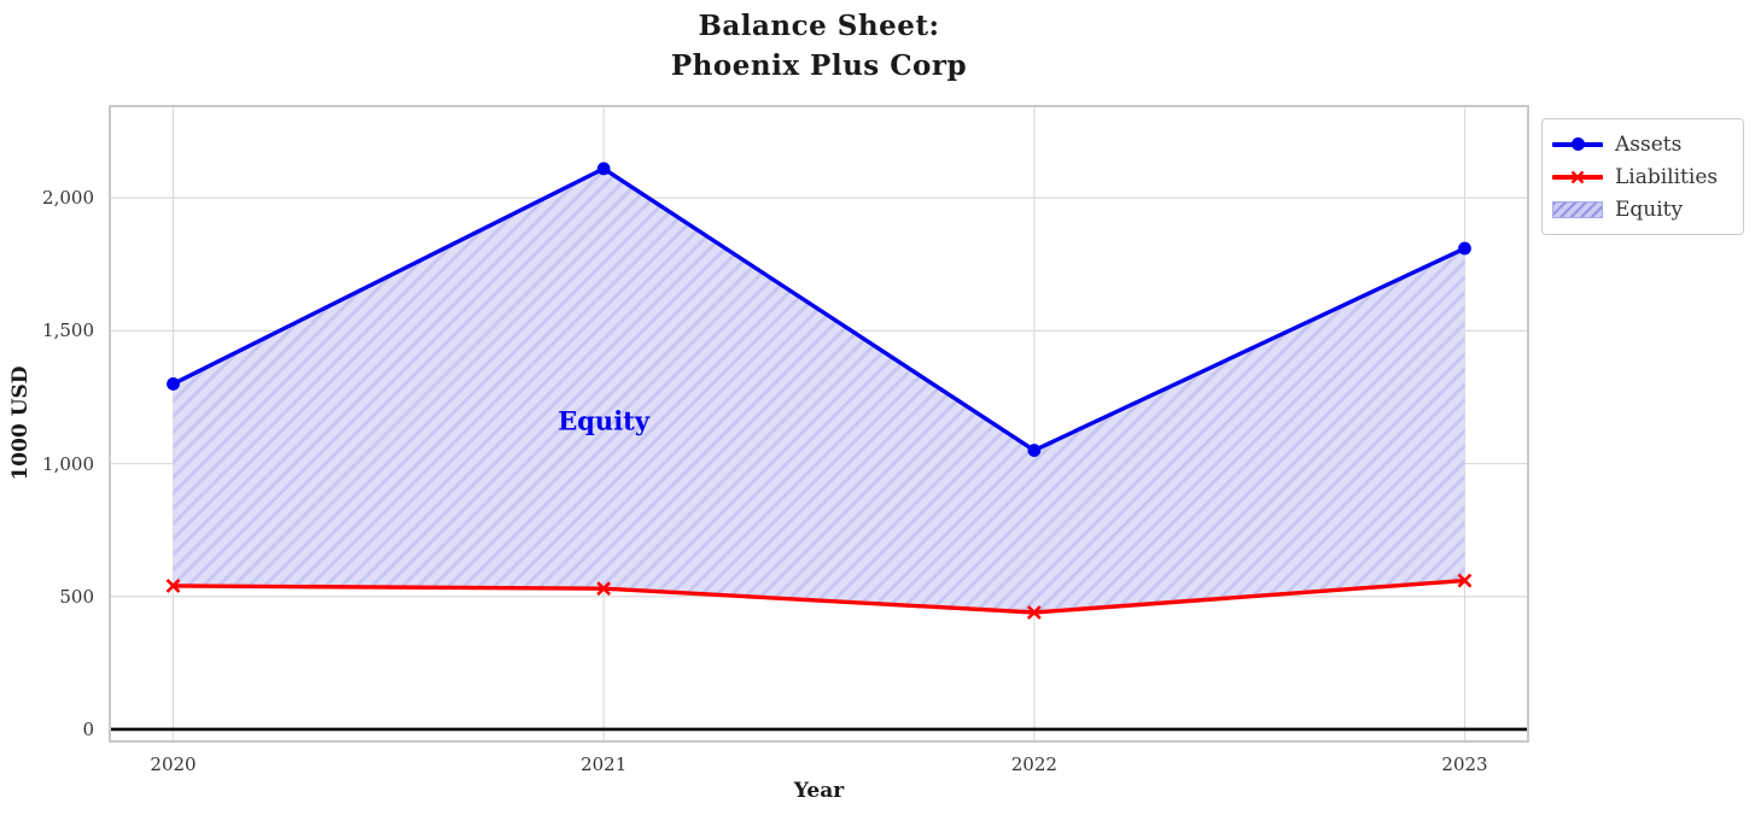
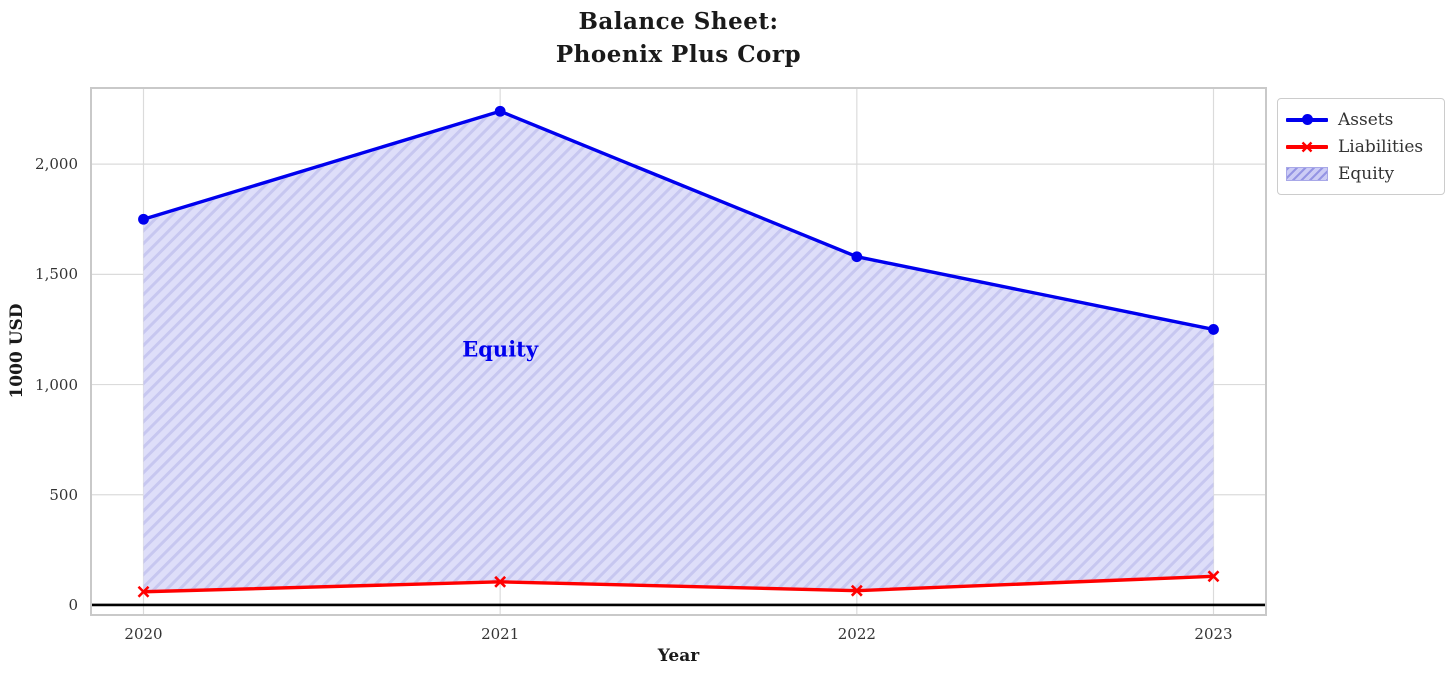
Assets/2020: 1300 -> 1750
Liabilities/2020: 540 -> 60
Assets/2021: 2110 -> 2240
Liabilities/2021: 530 -> 100
Assets/2022: 1050 -> 1580
Liabilities/2022: 440 -> 60
Assets/2023: 1810 -> 1250
Liabilities/2023: 560 -> 130
